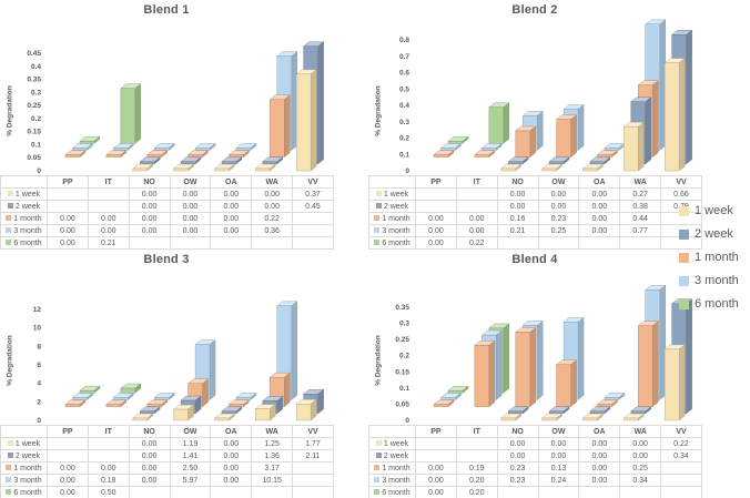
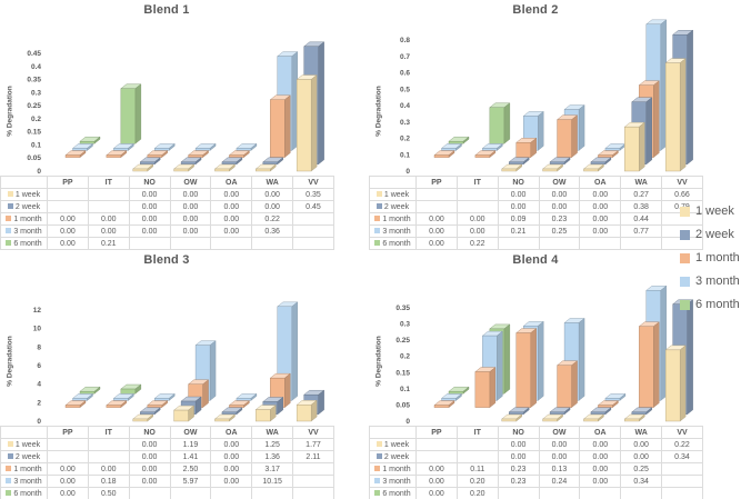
Blend 1/1 week/VV: 0.37 -> 0.35
Blend 2/1 month/NO: 0.16 -> 0.09
Blend 4/1 month/IT: 0.19 -> 0.11
